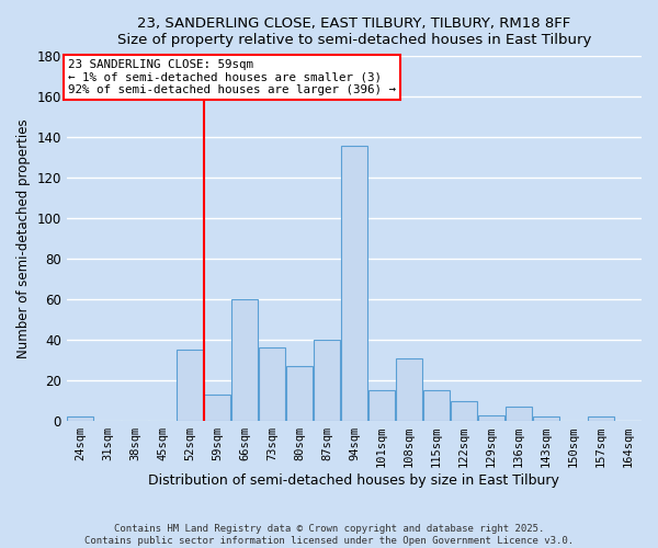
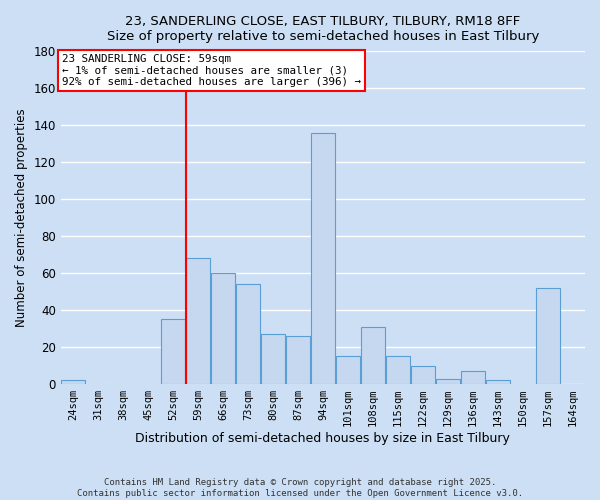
59sqm: 13 -> 68
73sqm: 36 -> 54
87sqm: 40 -> 26
157sqm: 2 -> 52
